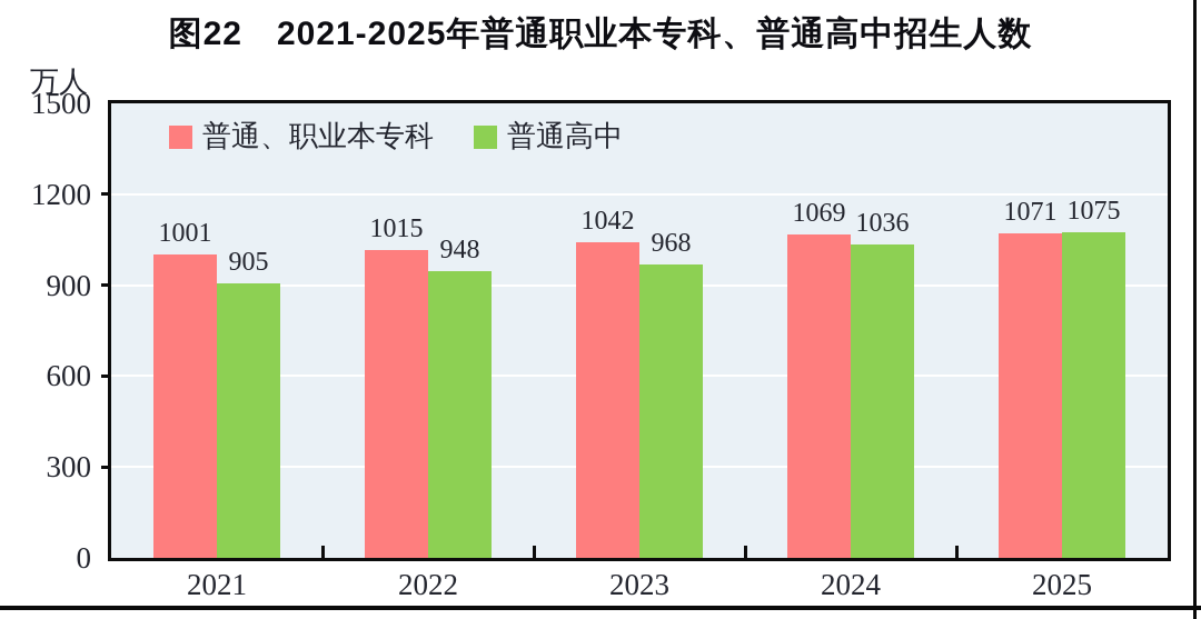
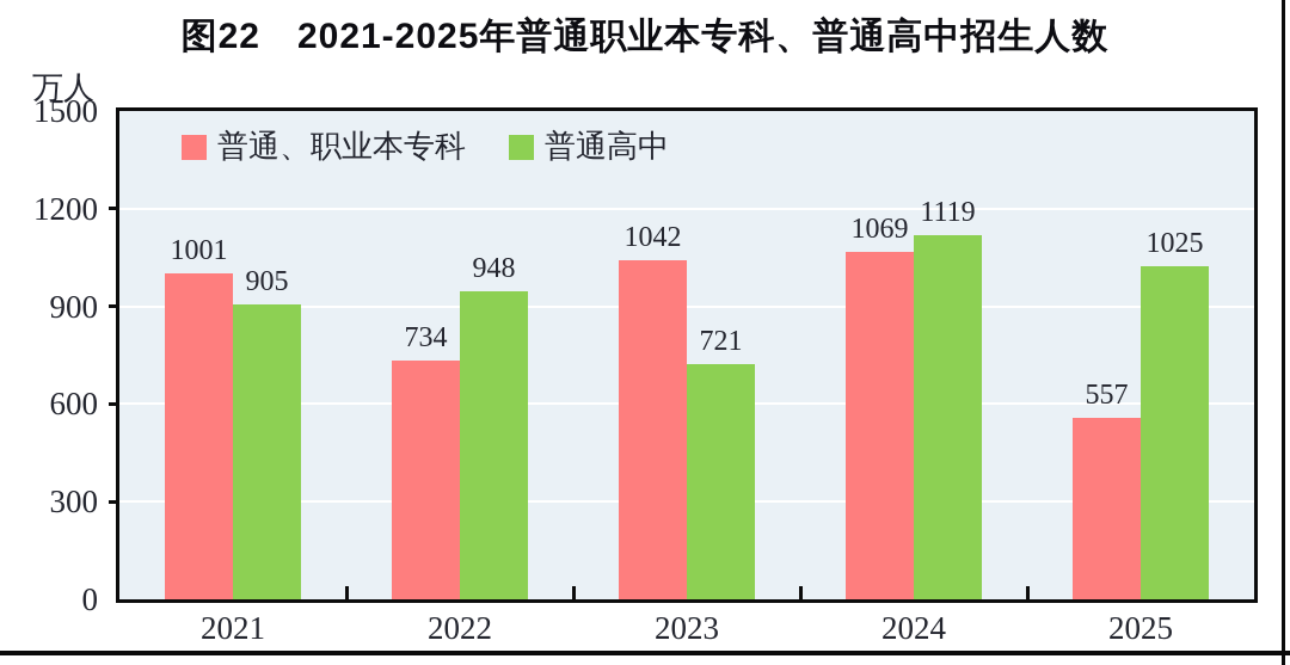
普通、职业本专科/2022: 1015 -> 734
普通高中/2023: 968 -> 721
普通高中/2024: 1036 -> 1119
普通、职业本专科/2025: 1071 -> 557
普通高中/2025: 1075 -> 1025
